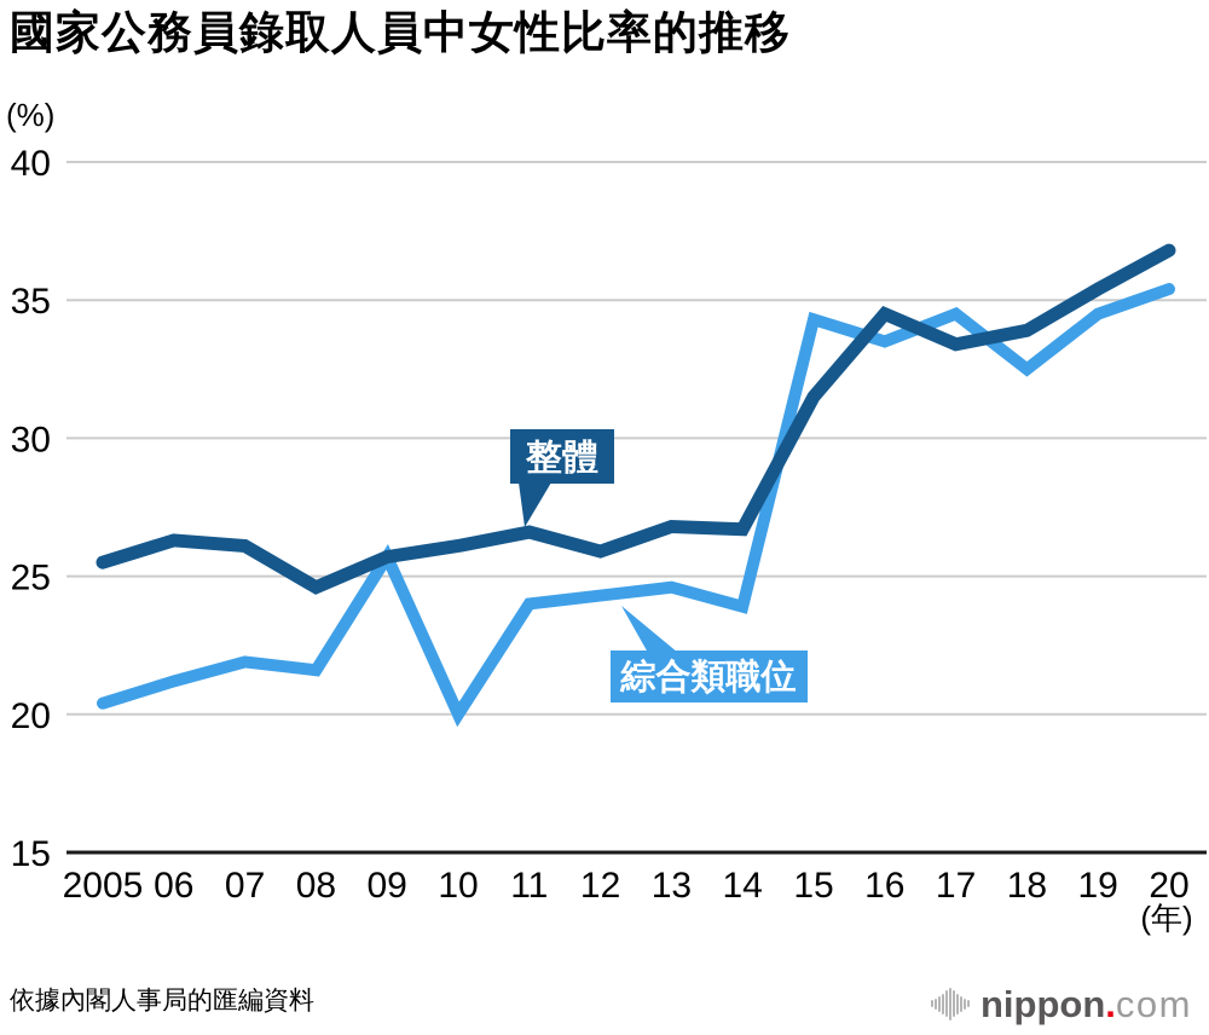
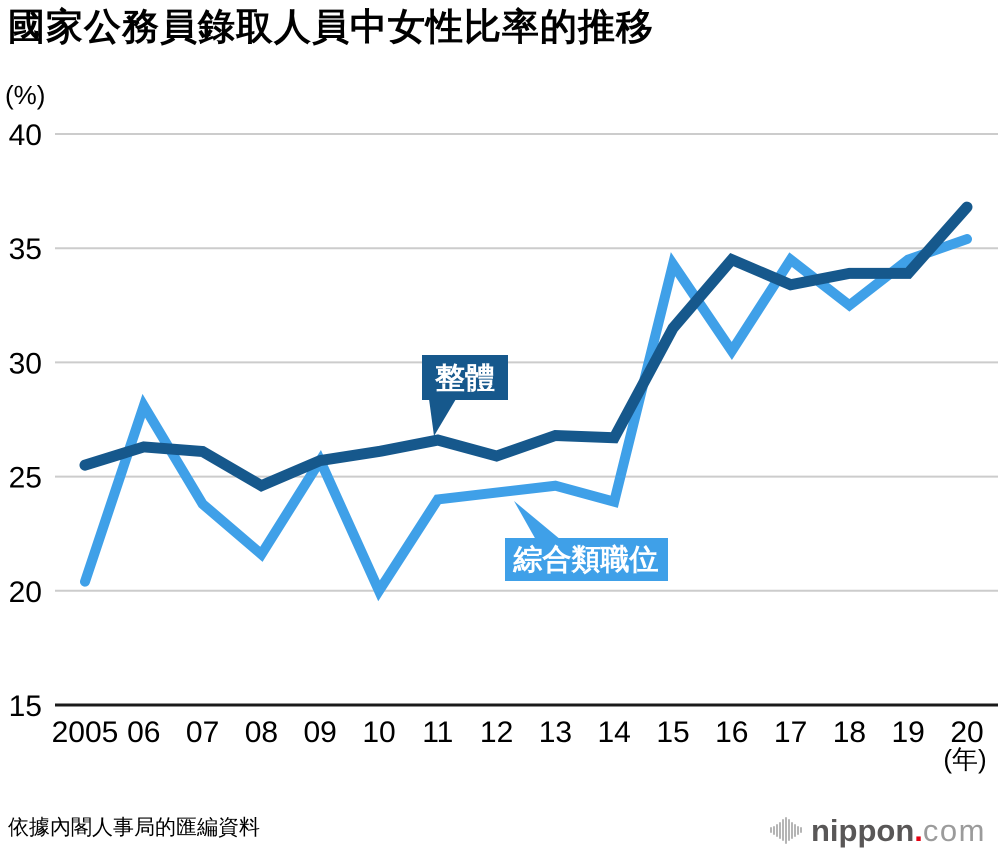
綜合類職位/06: 21.2 -> 28.1
綜合類職位/07: 21.9 -> 23.8
綜合類職位/16: 33.5 -> 30.5
整體/19: 35.4 -> 33.9
